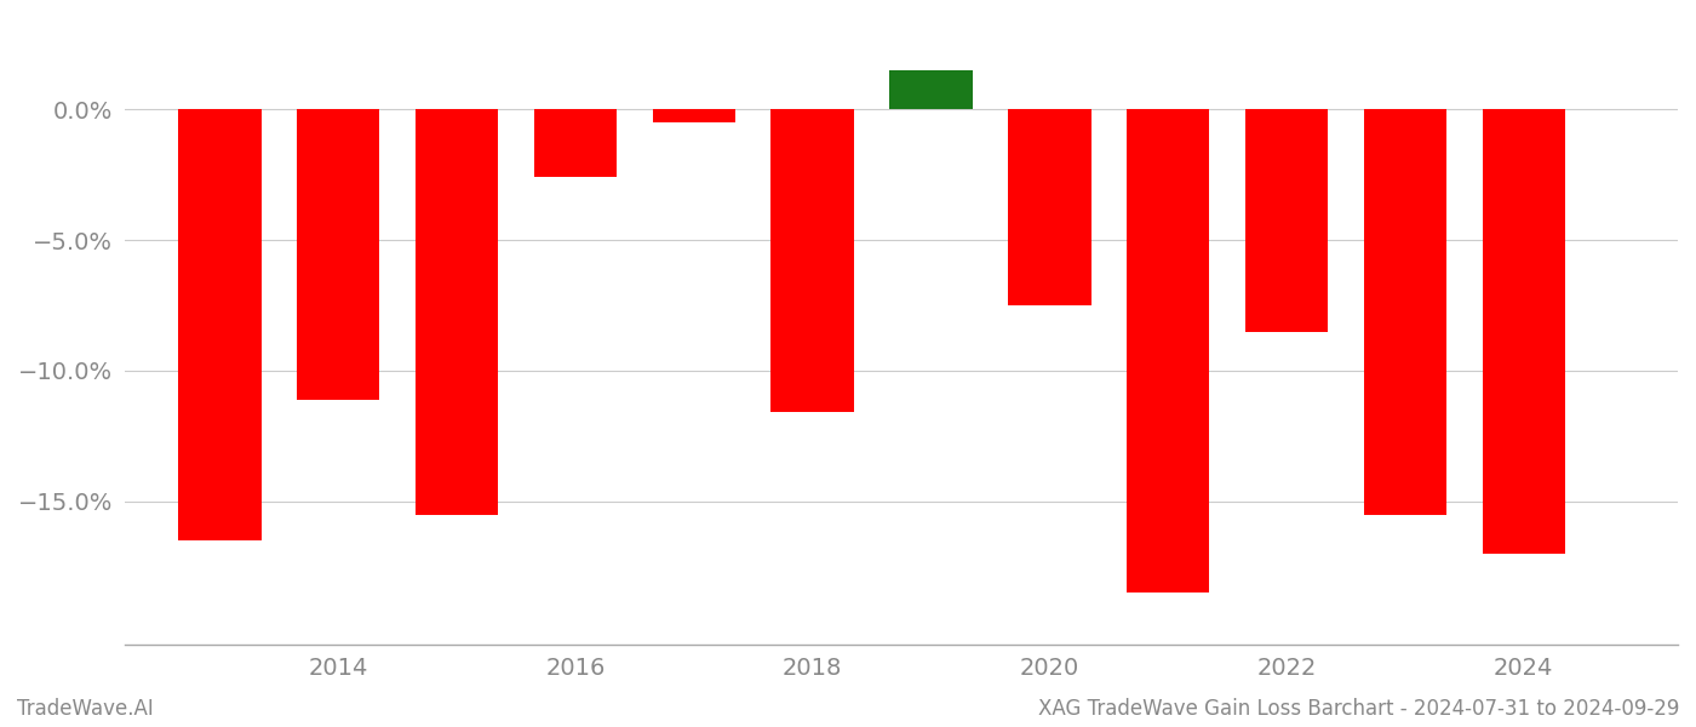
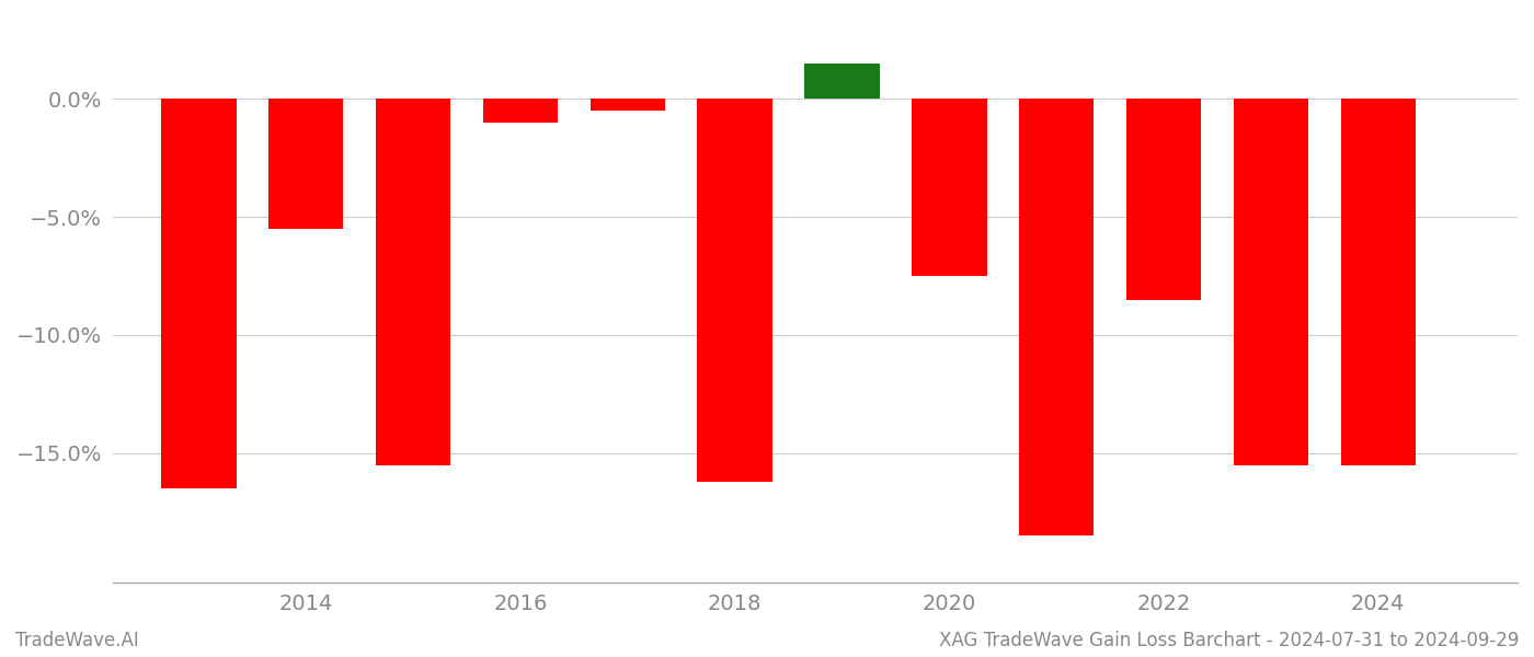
2014: -11.1% -> -5.5%
2016: -2.6% -> -1.0%
2018: -11.6% -> -16.2%
2024: -17.0% -> -15.5%
